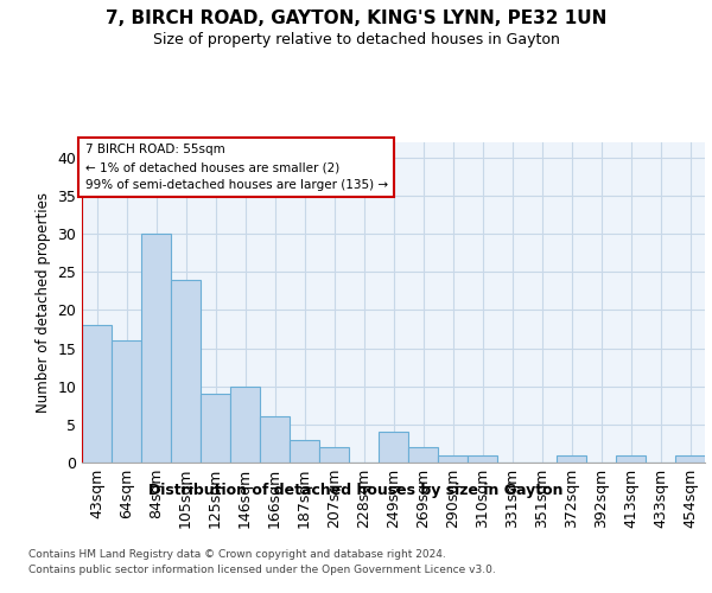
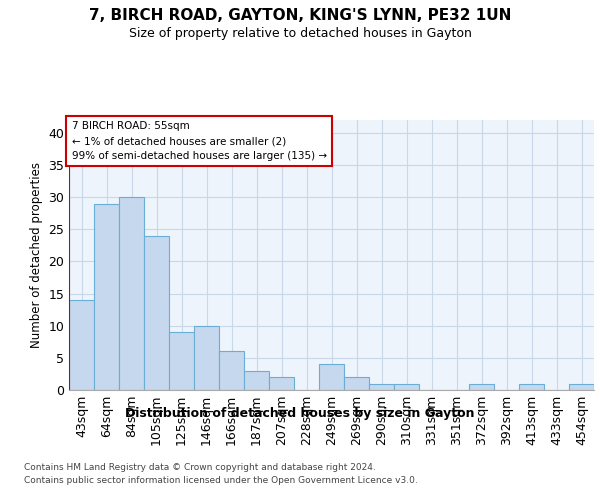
43sqm: 18 -> 14
64sqm: 16 -> 29
